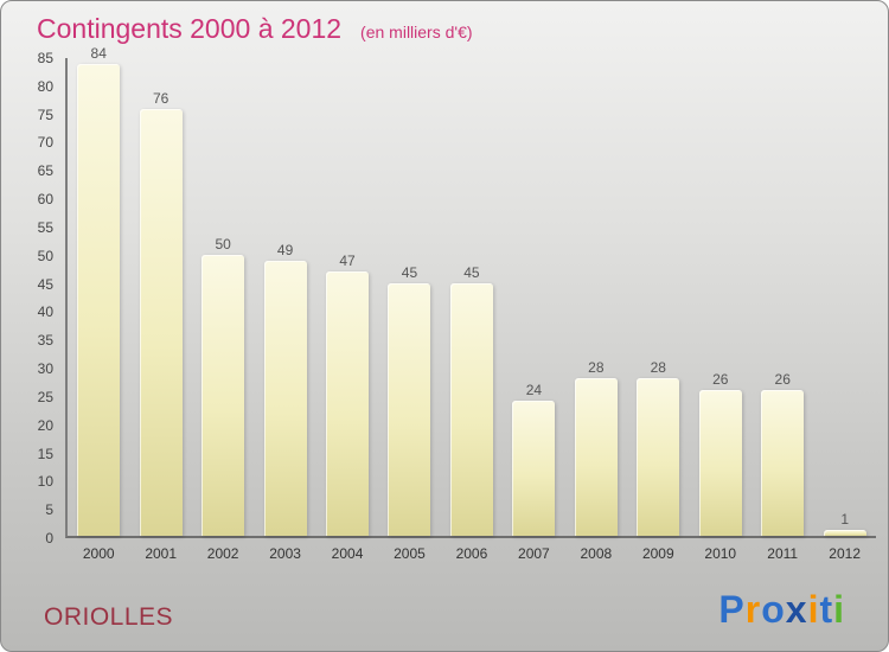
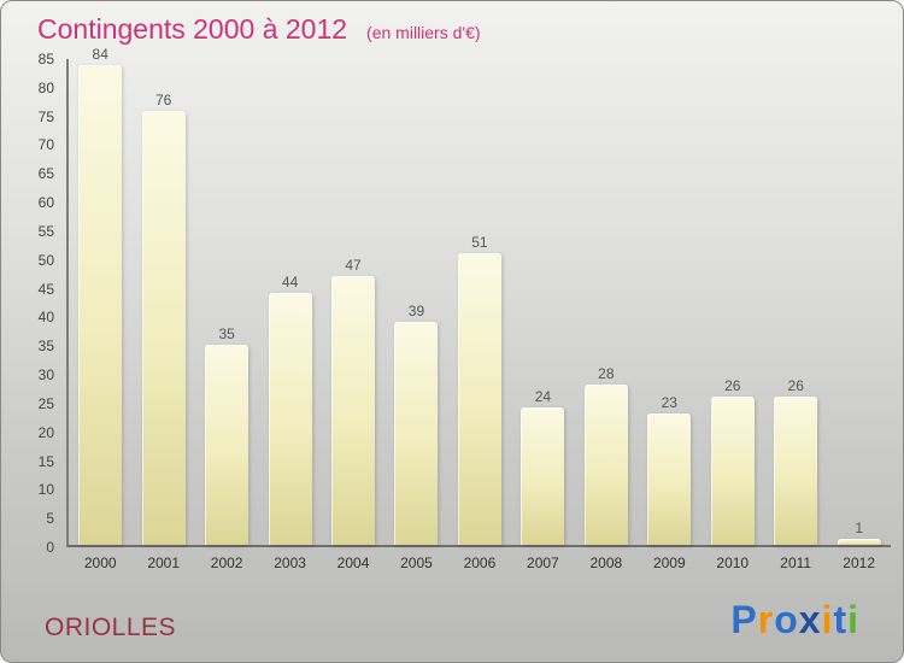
2002: 50 -> 35
2003: 49 -> 44
2005: 45 -> 39
2006: 45 -> 51
2009: 28 -> 23
